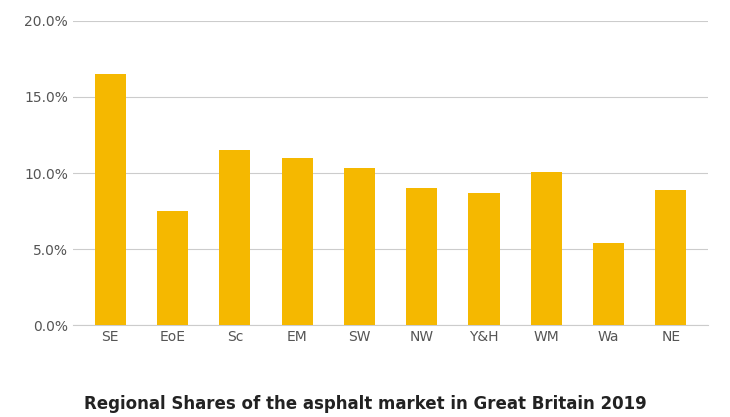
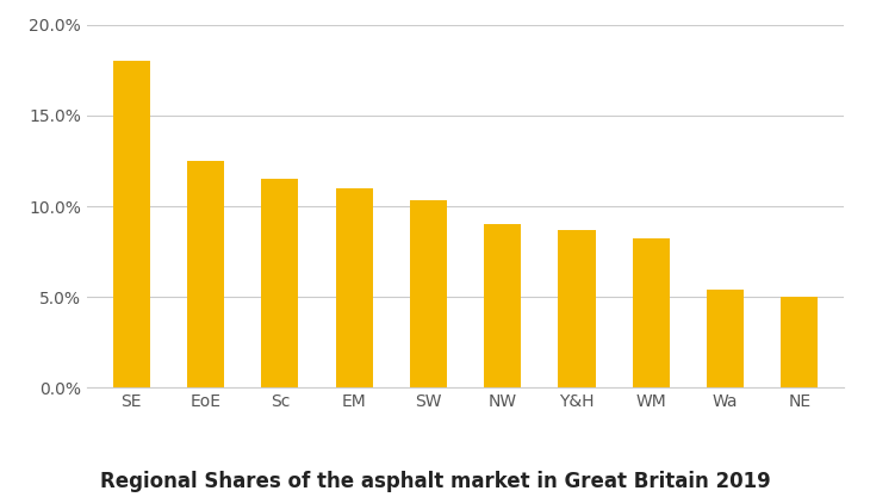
SE: 16.5% -> 18.0%
EoE: 7.5% -> 12.5%
WM: 10.1% -> 8.2%
NE: 8.9% -> 5.0%
